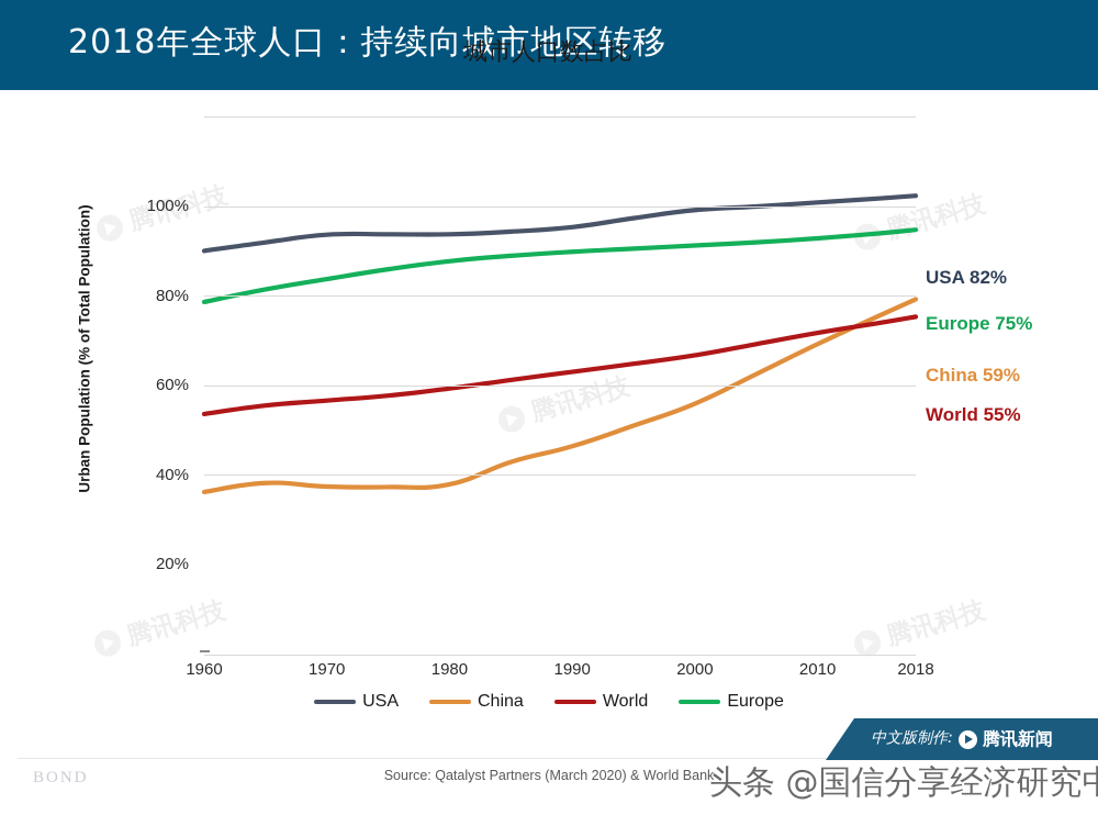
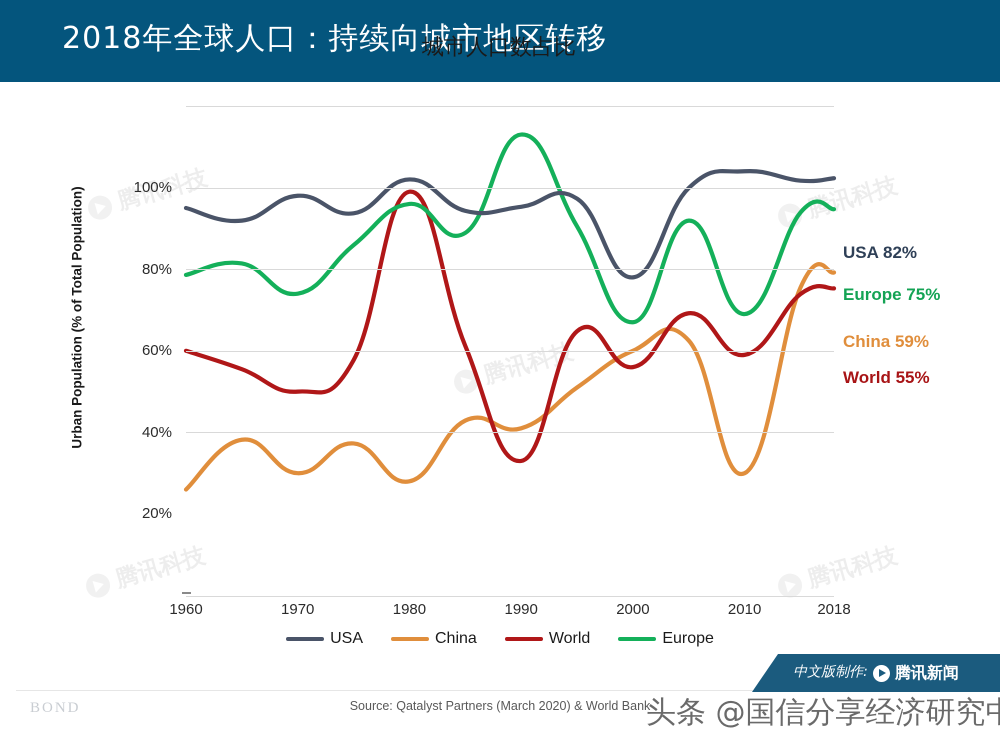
USA/1960: 70% -> 75%
China/1960: 16% -> 6%
World/1960: 34% -> 40%
USA/1970: 74% -> 78%
China/1970: 17% -> 10%
World/1970: 37% -> 30%
Europe/1970: 64% -> 54%
USA/1980: 74% -> 82%
China/1980: 18% -> 8%
World/1980: 39% -> 79%
Europe/1980: 68% -> 76%
China/1990: 26% -> 21%
World/1990: 43% -> 13%
Europe/1990: 70% -> 93%
USA/2000: 79% -> 58%
China/2000: 36% -> 40%
World/2000: 47% -> 36%
Europe/2000: 71% -> 47%
USA/2010: 81% -> 84%
China/2010: 49% -> 10%
World/2010: 52% -> 39%
Europe/2010: 73% -> 49%
